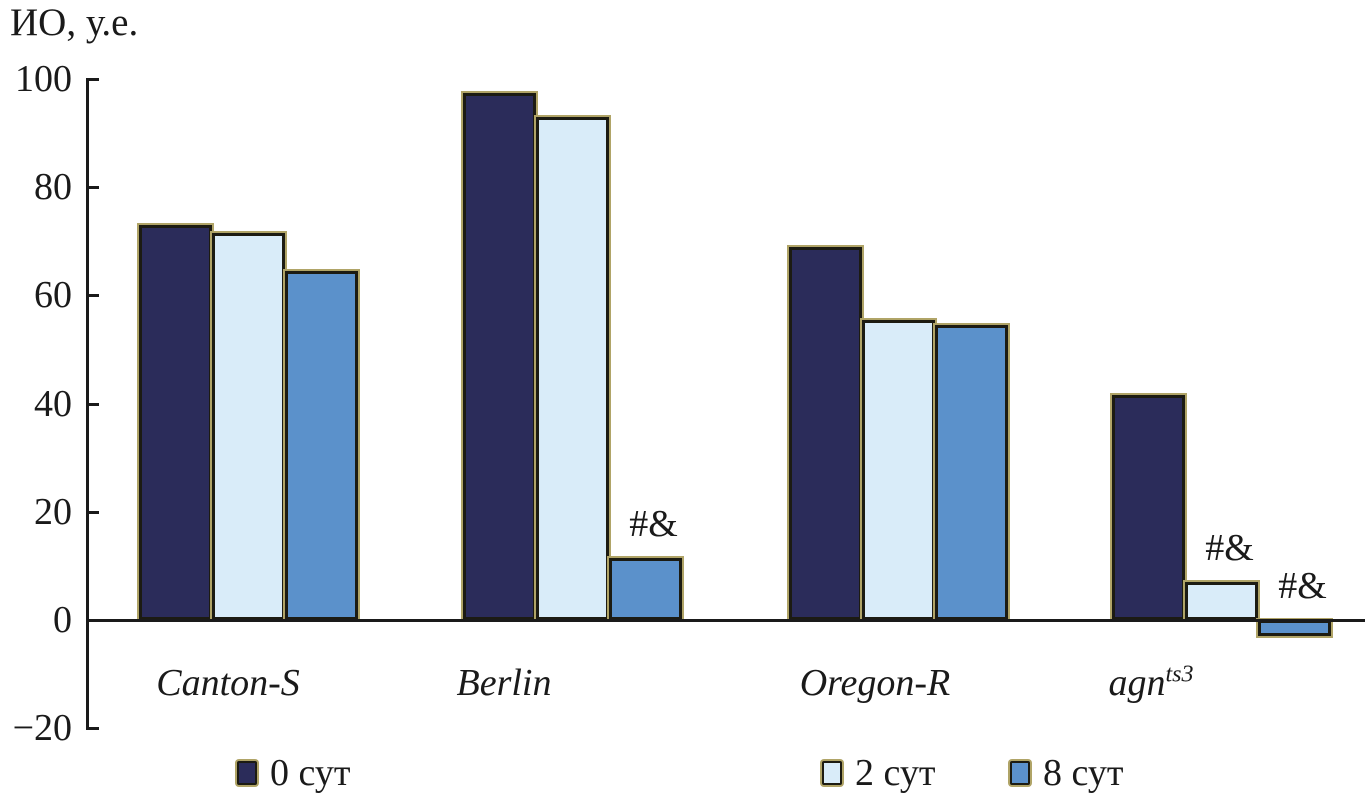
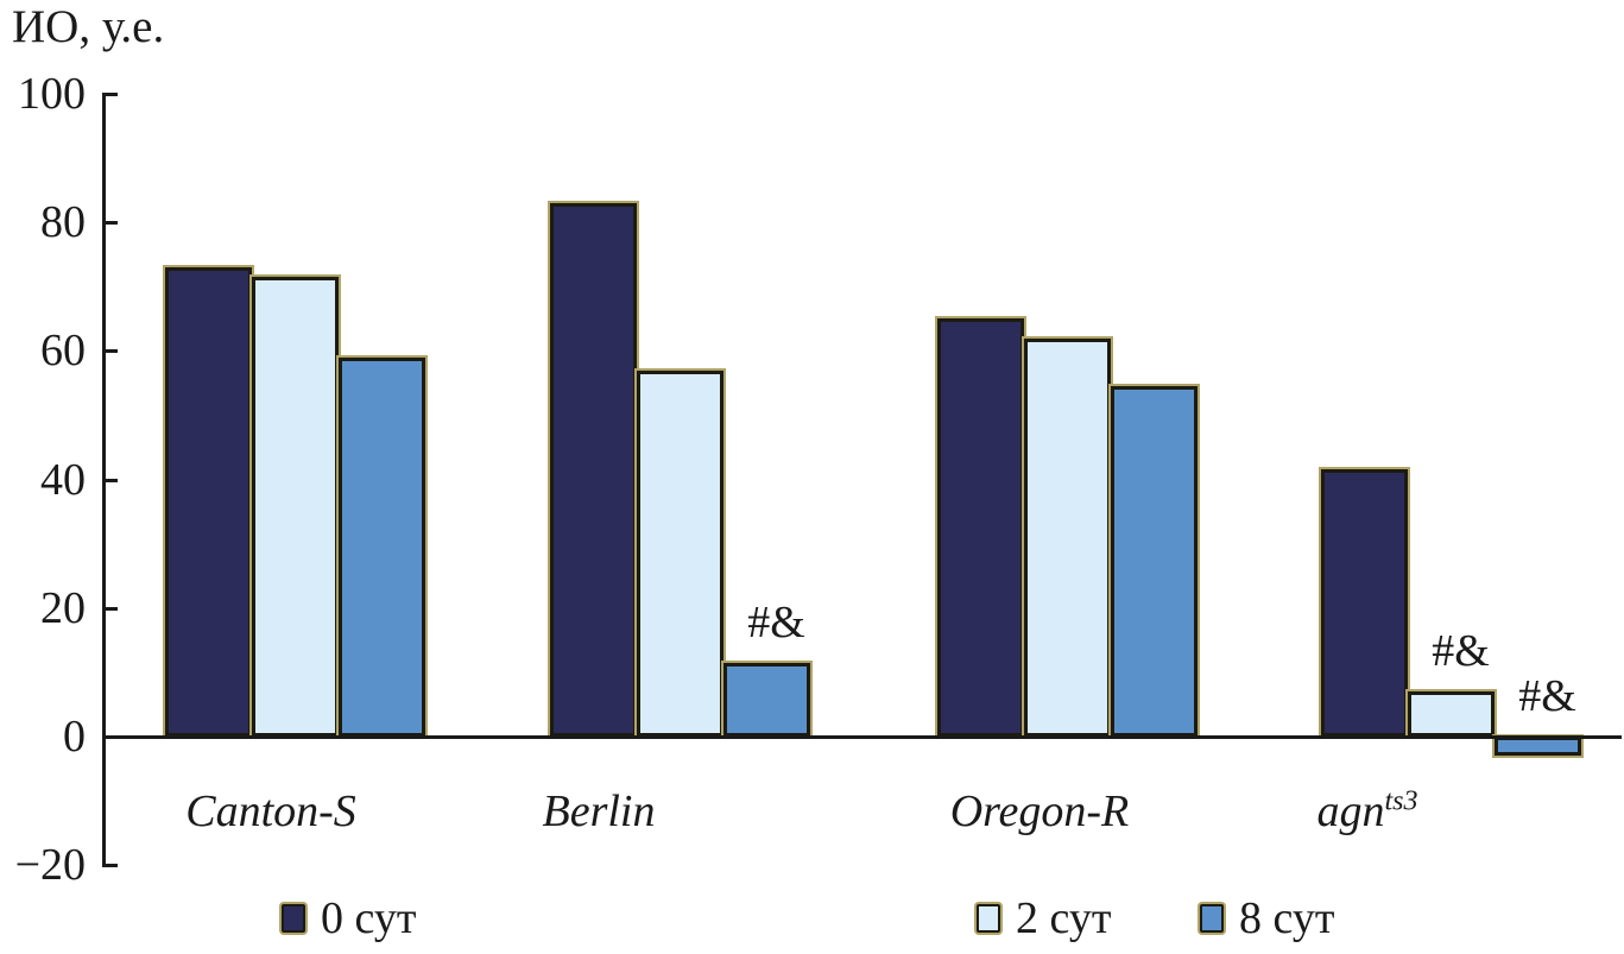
8 сут/Canton-S: 64 -> 59
0 сут/Berlin: 98 -> 83
2 сут/Berlin: 93 -> 57
0 сут/Oregon-R: 69 -> 65
2 сут/Oregon-R: 56 -> 62
